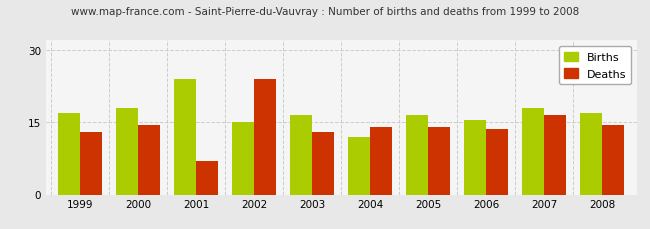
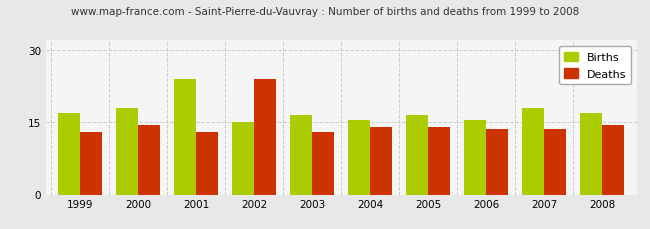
Deaths/2001: 7.0 -> 13.0
Births/2004: 12.0 -> 15.5
Deaths/2007: 16.5 -> 13.5
